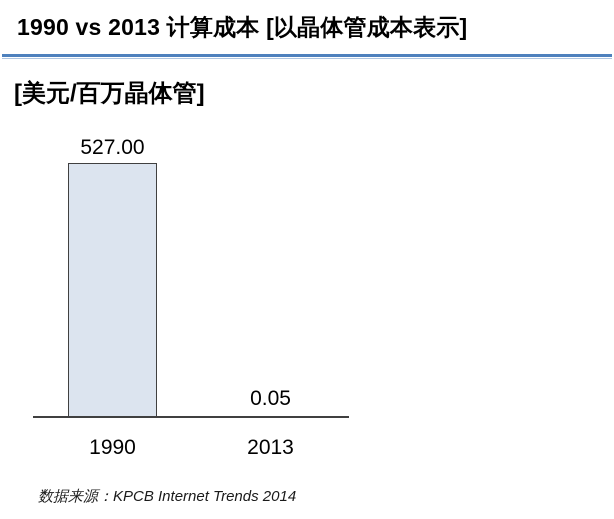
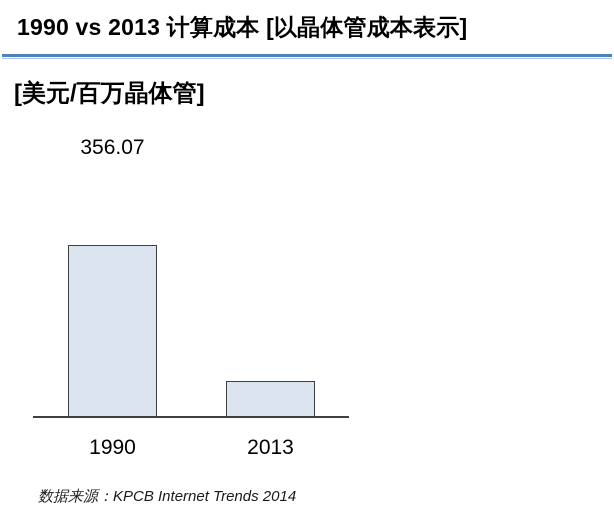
1990: 527.00 -> 356.07
2013: 0.05 -> 73.72
